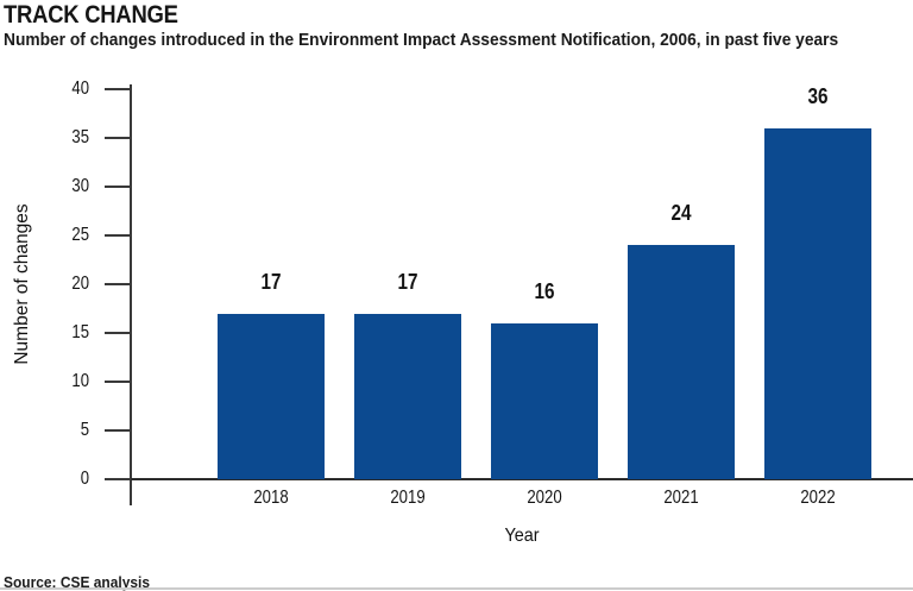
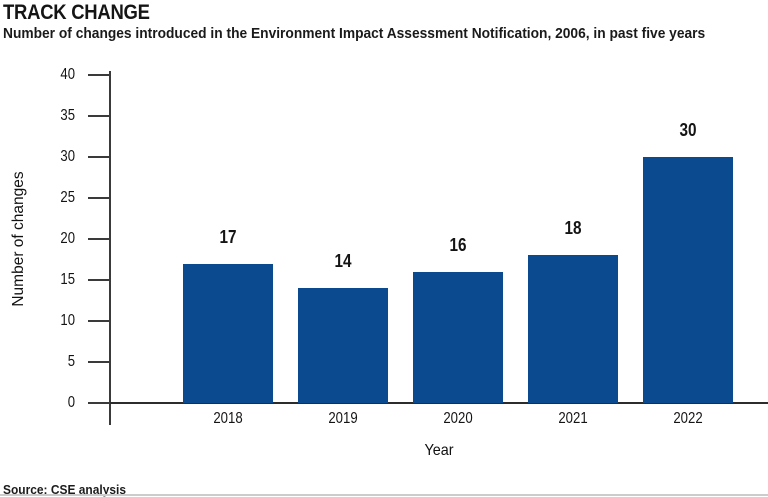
2019: 17 -> 14
2021: 24 -> 18
2022: 36 -> 30
